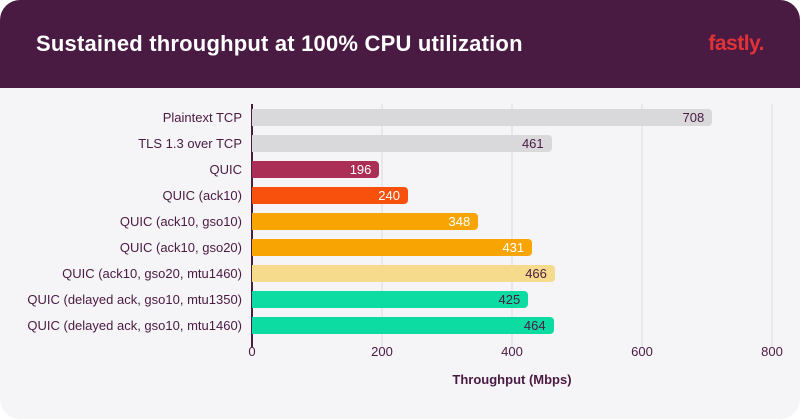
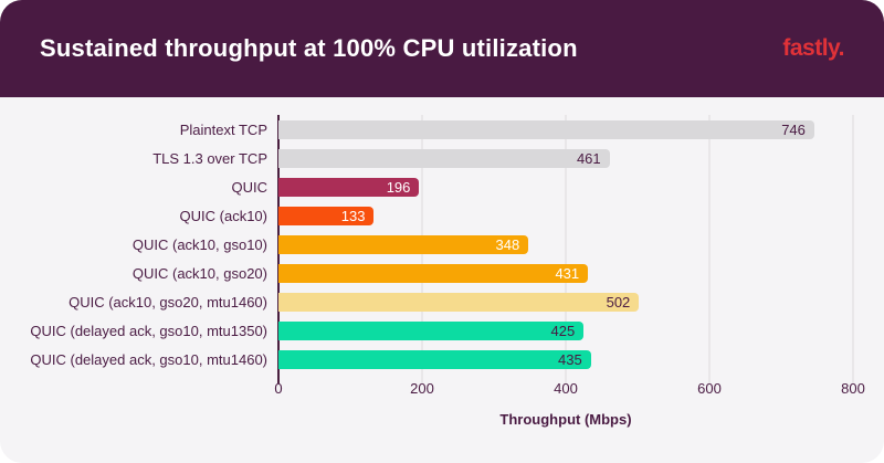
Plaintext TCP: 708 -> 746
QUIC (ack10): 240 -> 133
QUIC (ack10, gso20, mtu1460): 466 -> 502
QUIC (delayed ack, gso10, mtu1460): 464 -> 435
